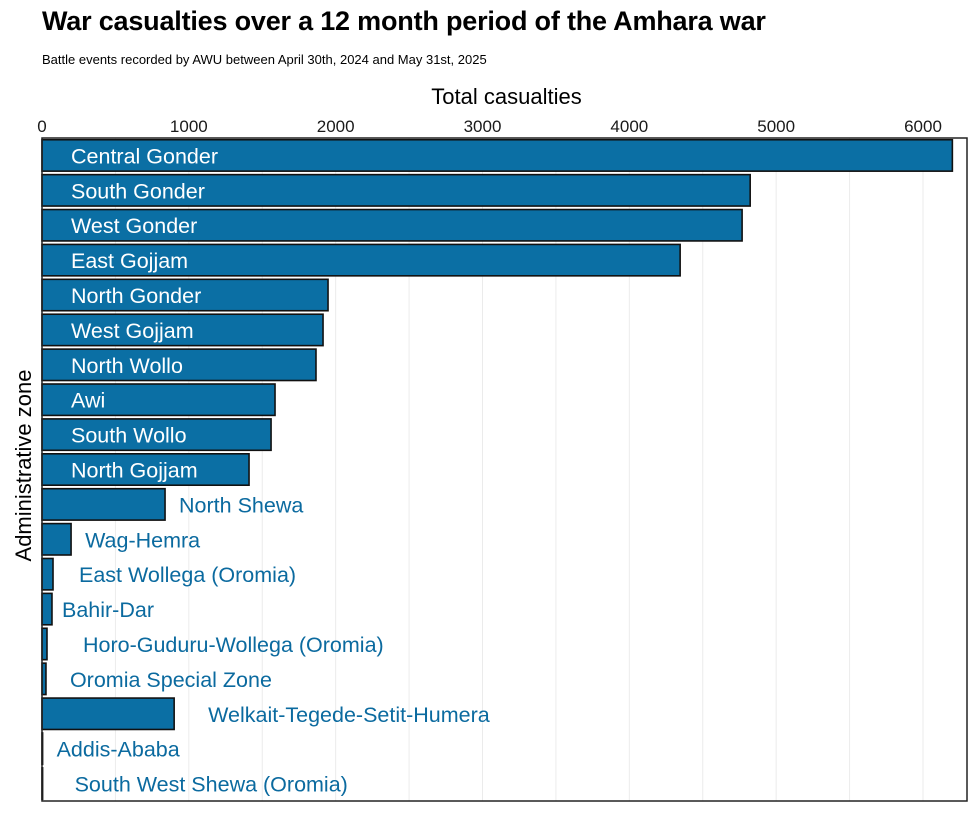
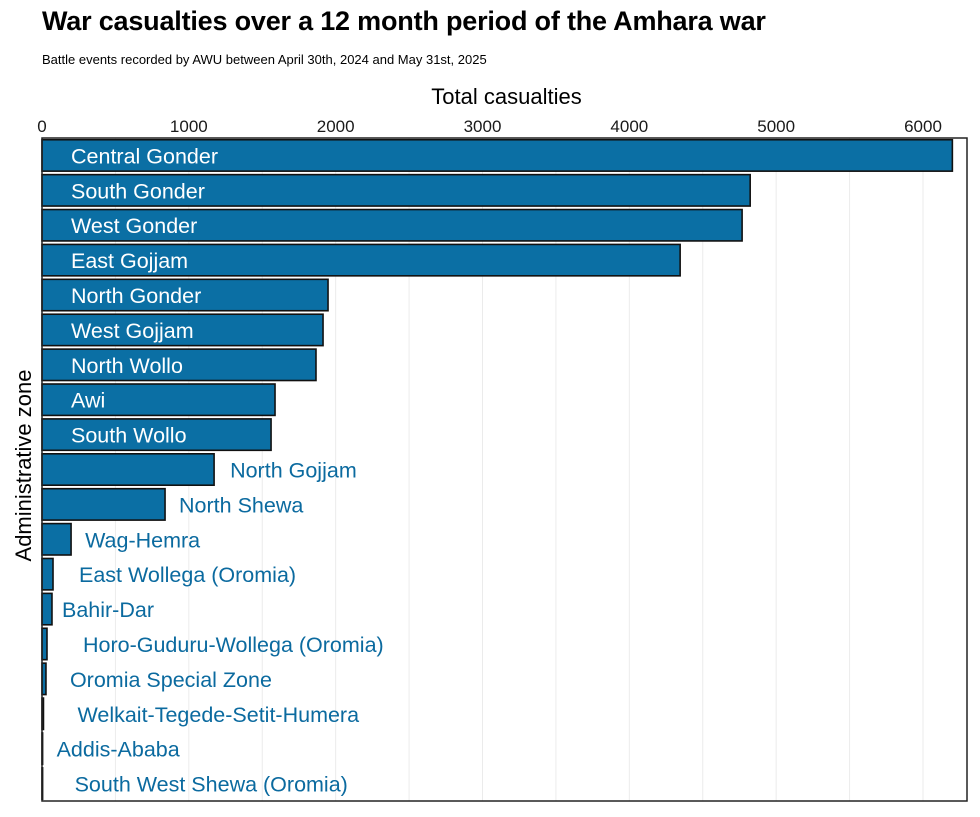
North Gojjam: 1410 -> 1170
Welkait-Tegede-Setit-Humera: 900 -> 10
